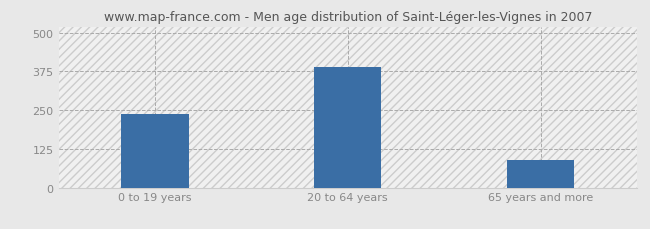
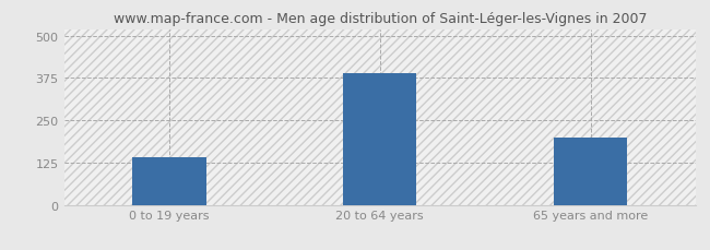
0 to 19 years: 237 -> 140
65 years and more: 90 -> 200
